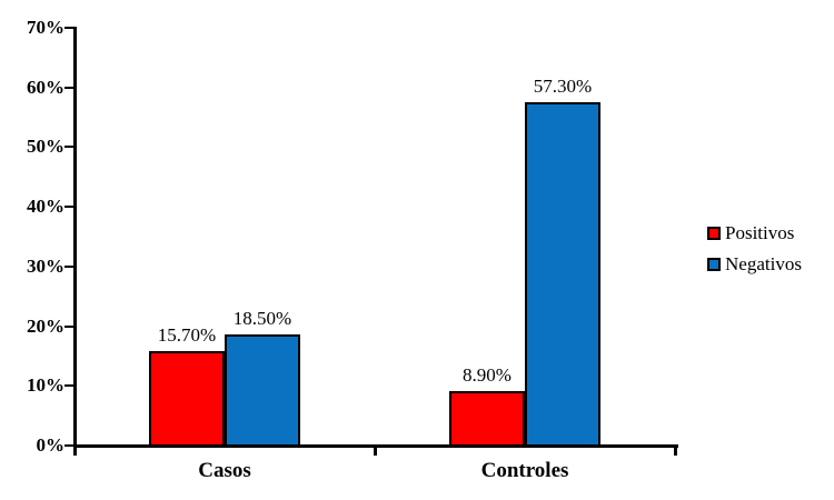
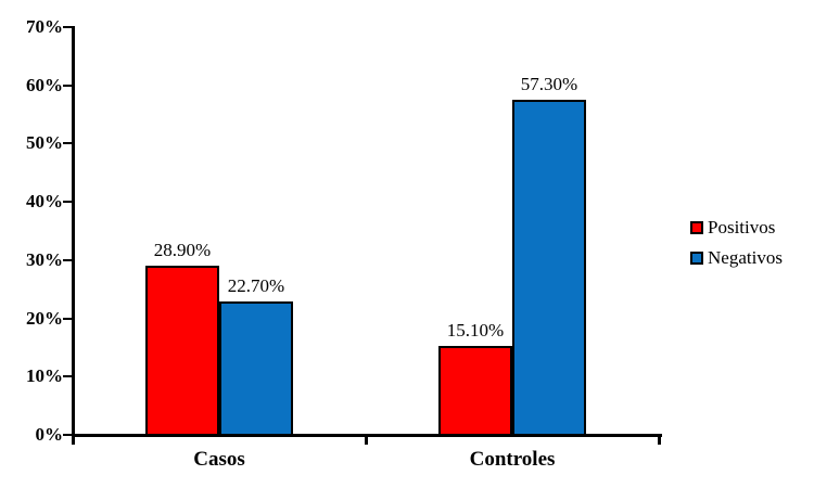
Positivos/Casos: 15.70% -> 28.90%
Negativos/Casos: 18.50% -> 22.70%
Positivos/Controles: 8.90% -> 15.10%
